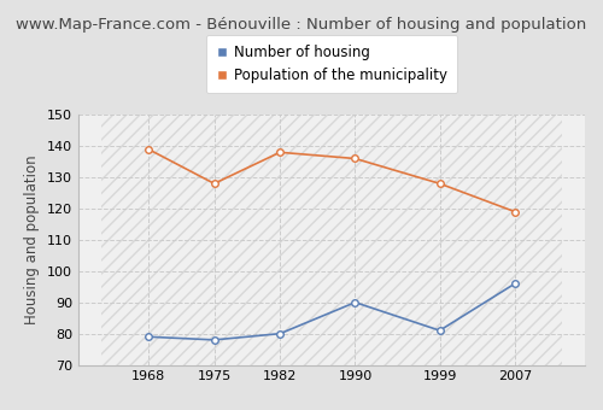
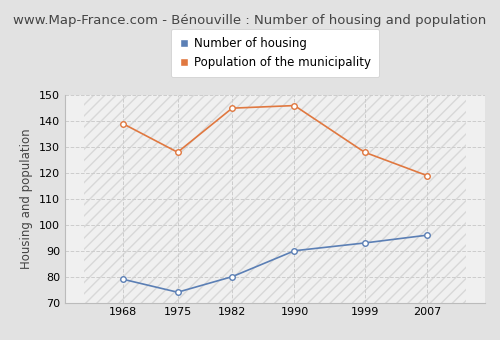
Number of housing/1975: 78 -> 74
Population of the municipality/1982: 138 -> 145
Population of the municipality/1990: 136 -> 146
Number of housing/1999: 81 -> 93
